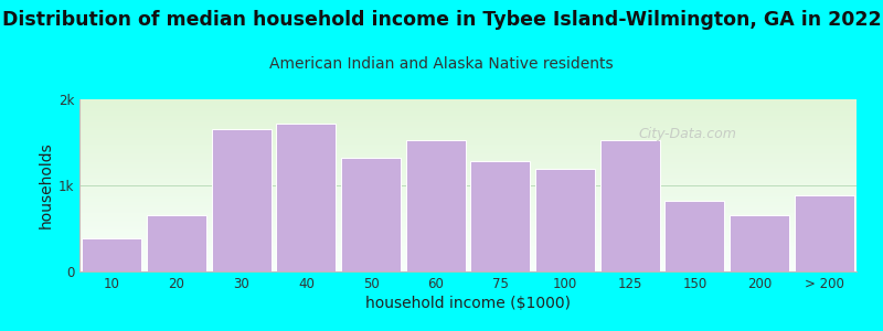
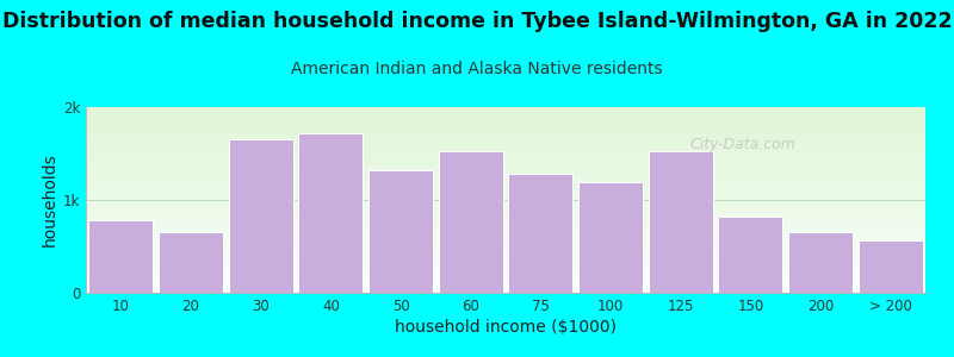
10: 0.38k -> 0.78k
> 200: 0.88k -> 0.57k
